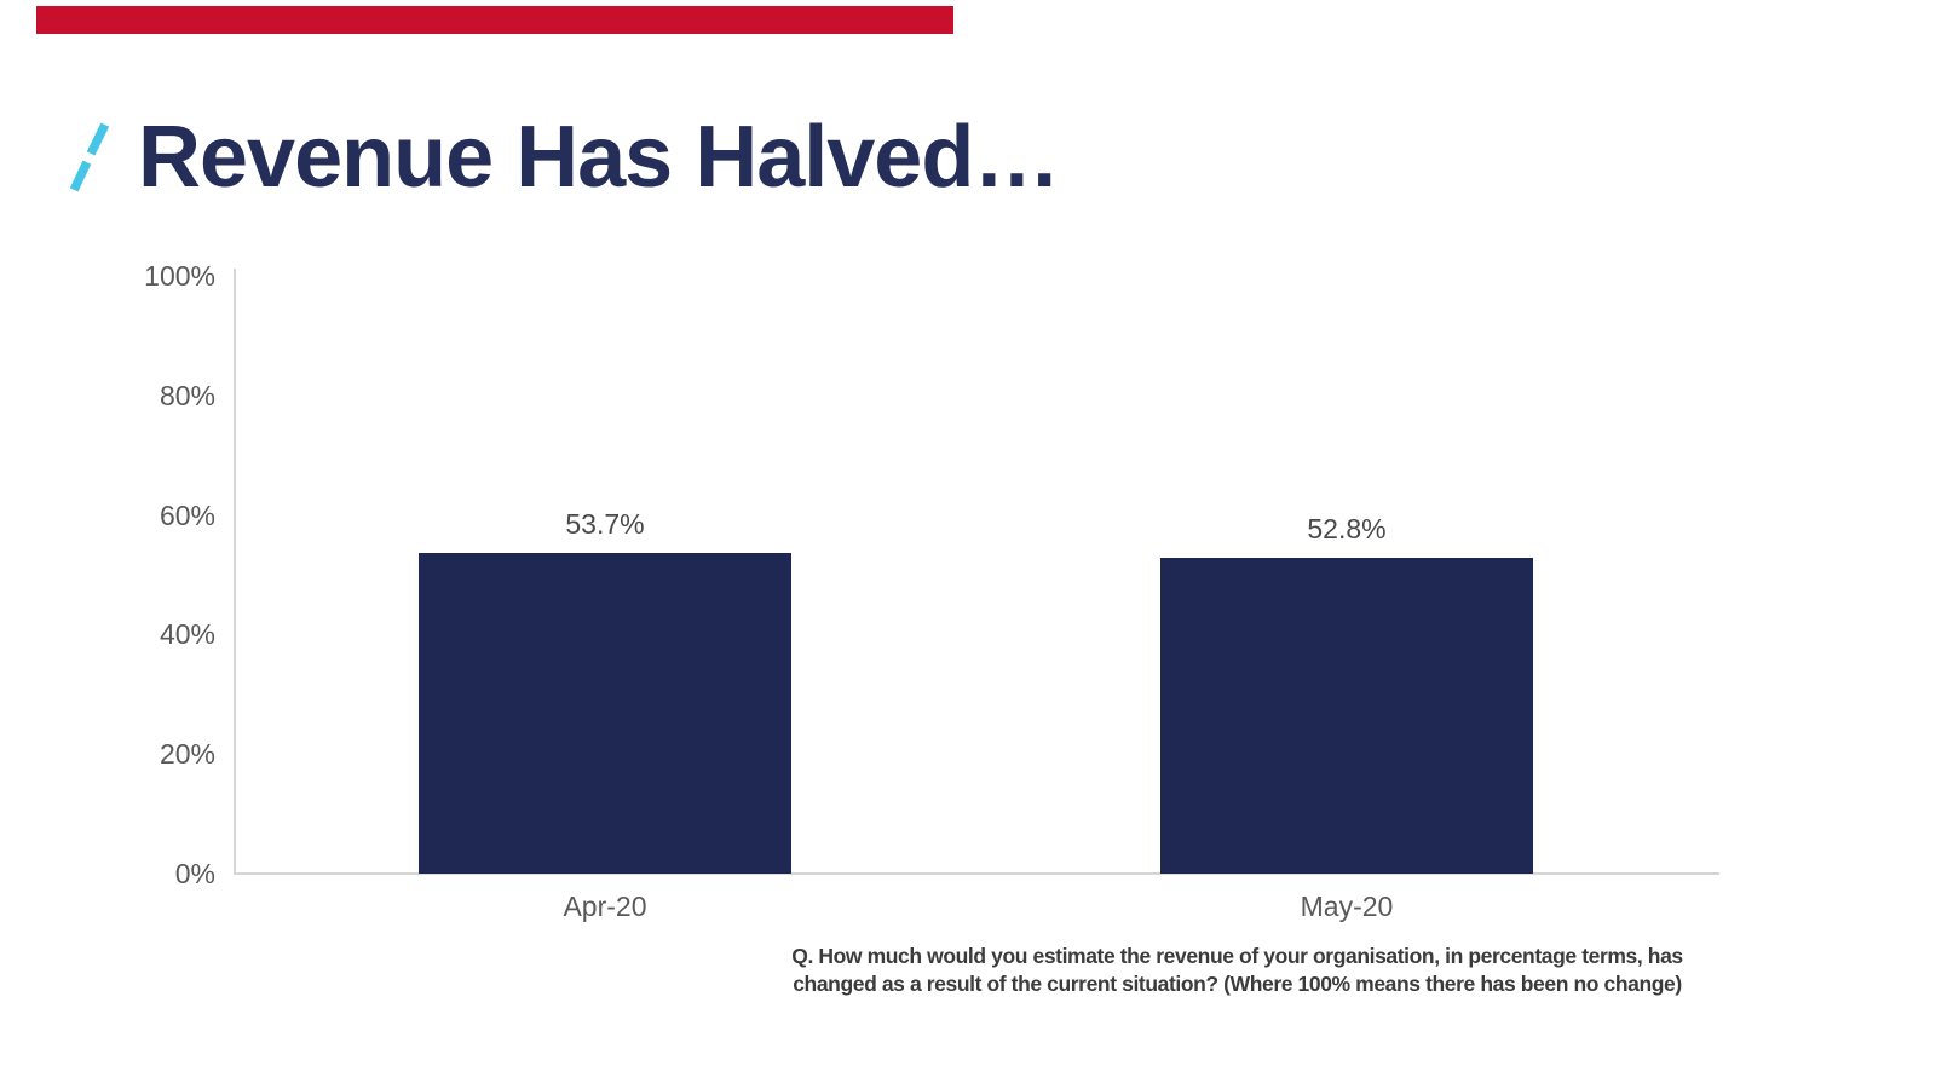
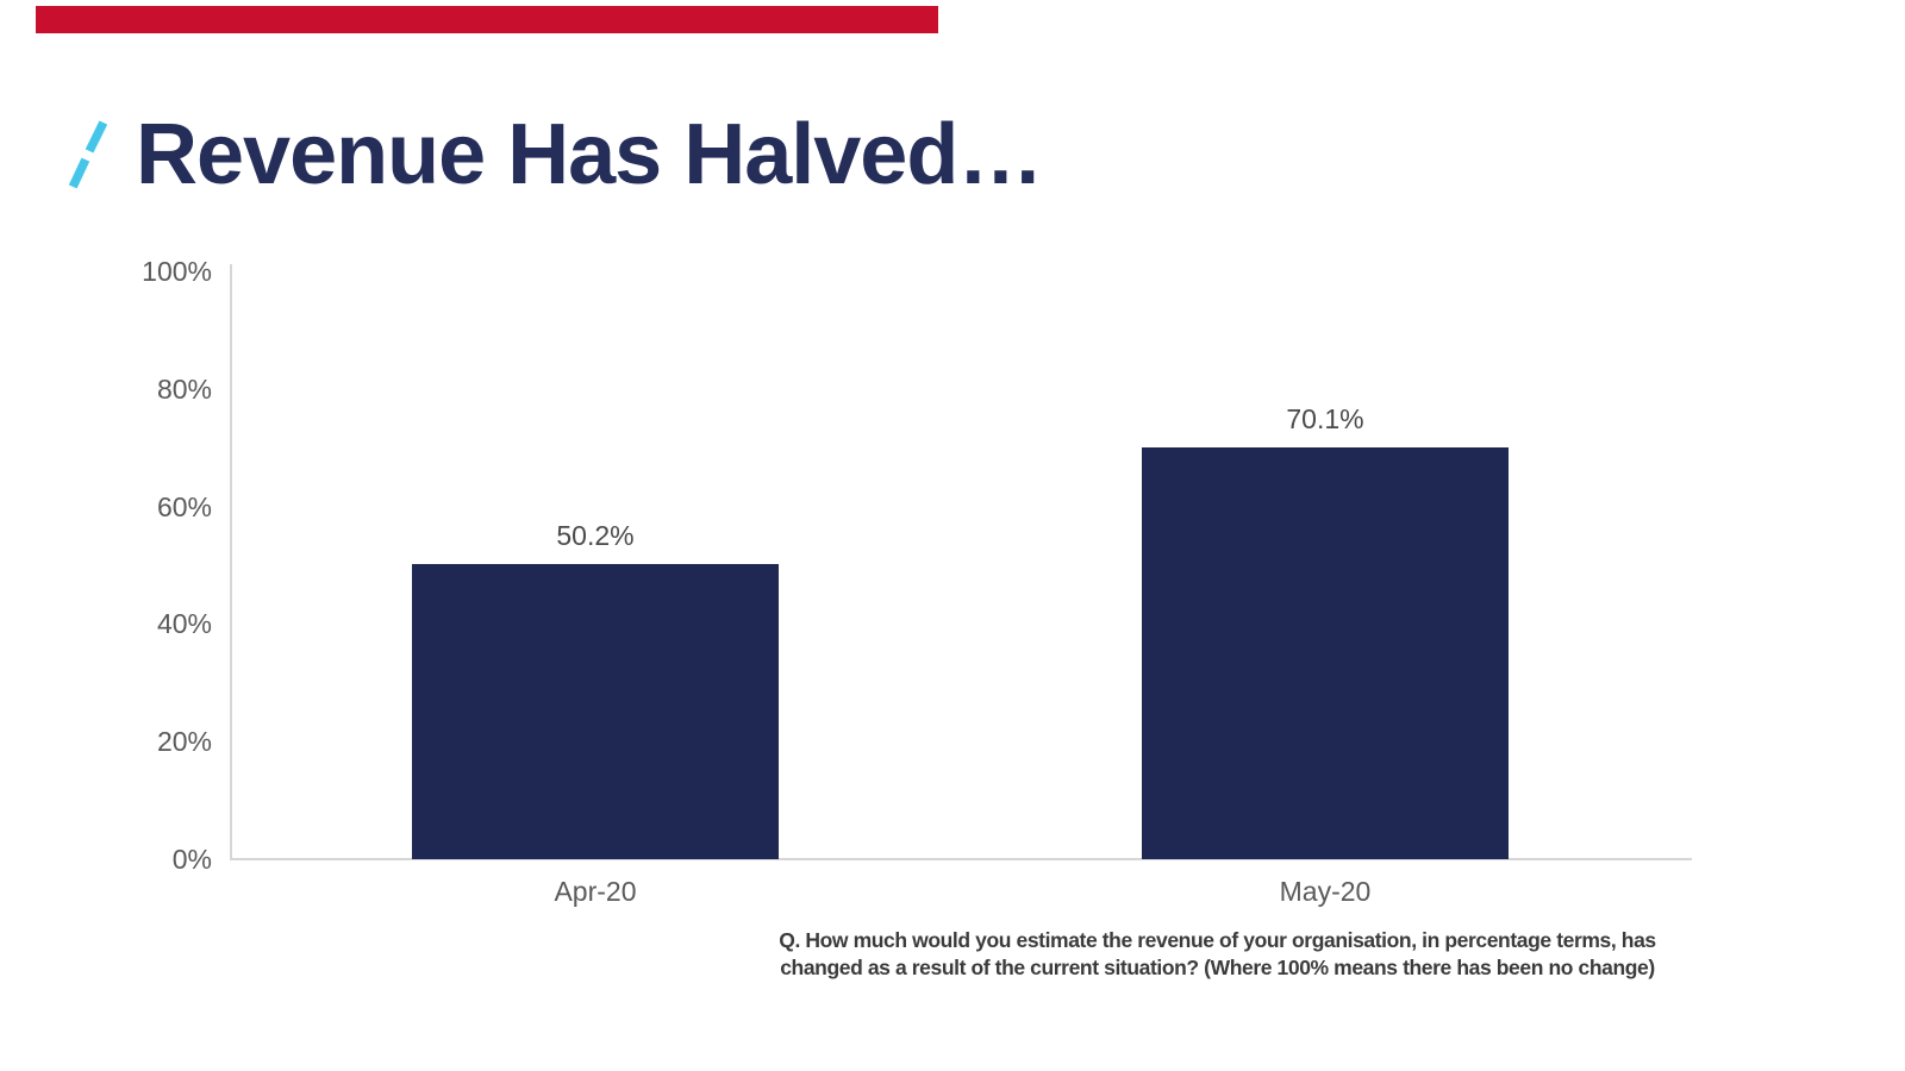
Apr-20: 53.7% -> 50.2%
May-20: 52.8% -> 70.1%
